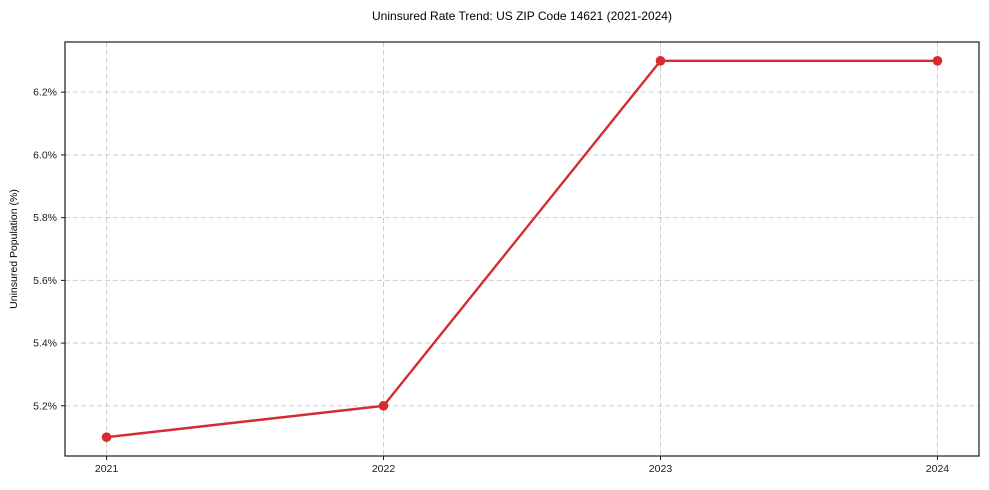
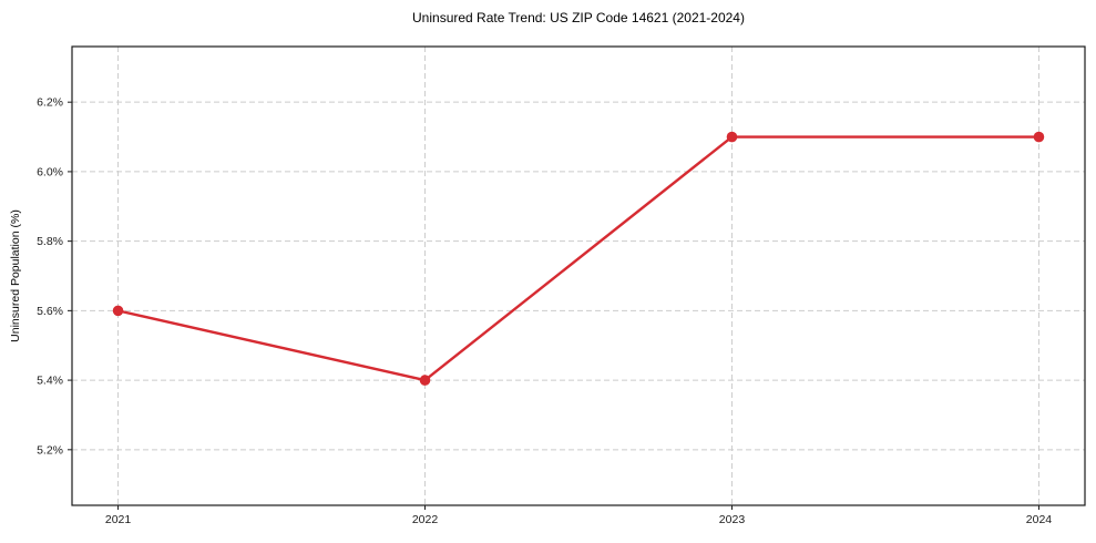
2021: 5.1% -> 5.6%
2022: 5.2% -> 5.4%
2023: 6.3% -> 6.1%
2024: 6.3% -> 6.1%
